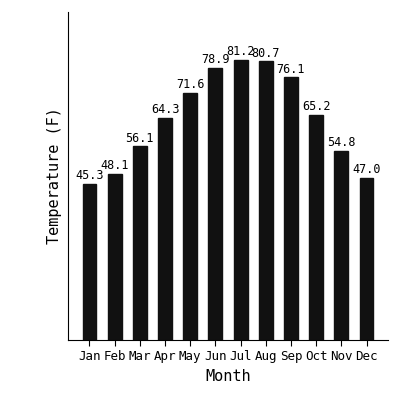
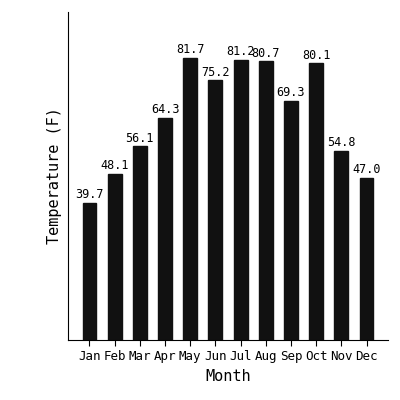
Jan: 45.3 -> 39.7
May: 71.6 -> 81.7
Jun: 78.9 -> 75.2
Sep: 76.1 -> 69.3
Oct: 65.2 -> 80.1
